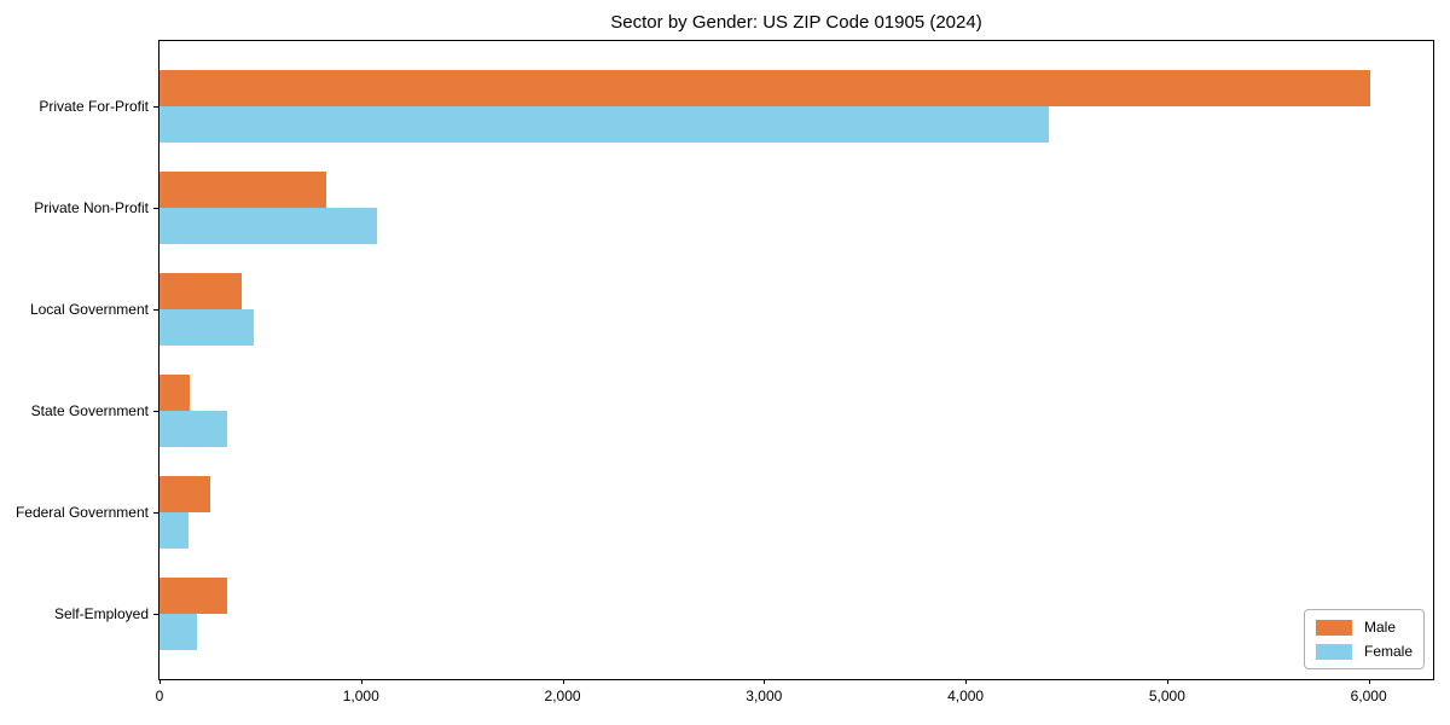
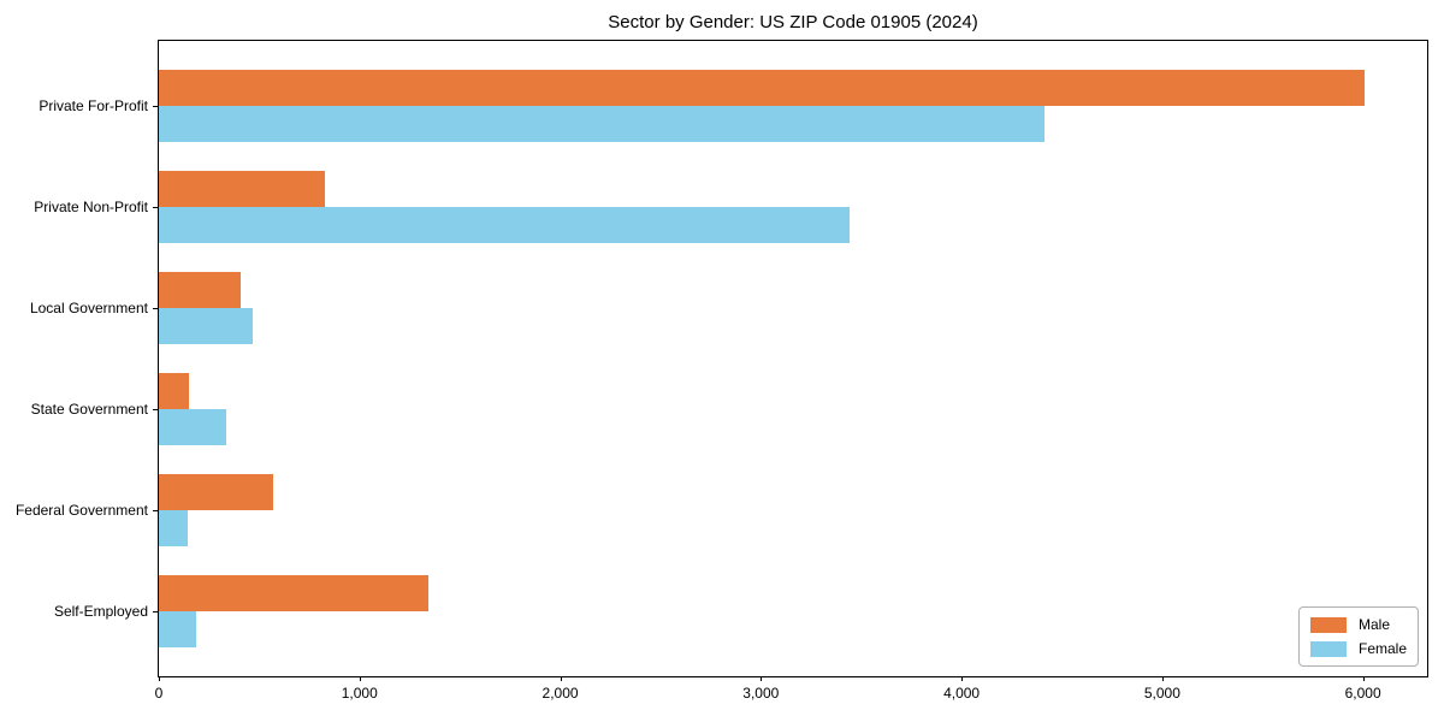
Female/Private Non-Profit: 1080 -> 3440
Male/Federal Government: 250 -> 570
Male/Self-Employed: 340 -> 1340
